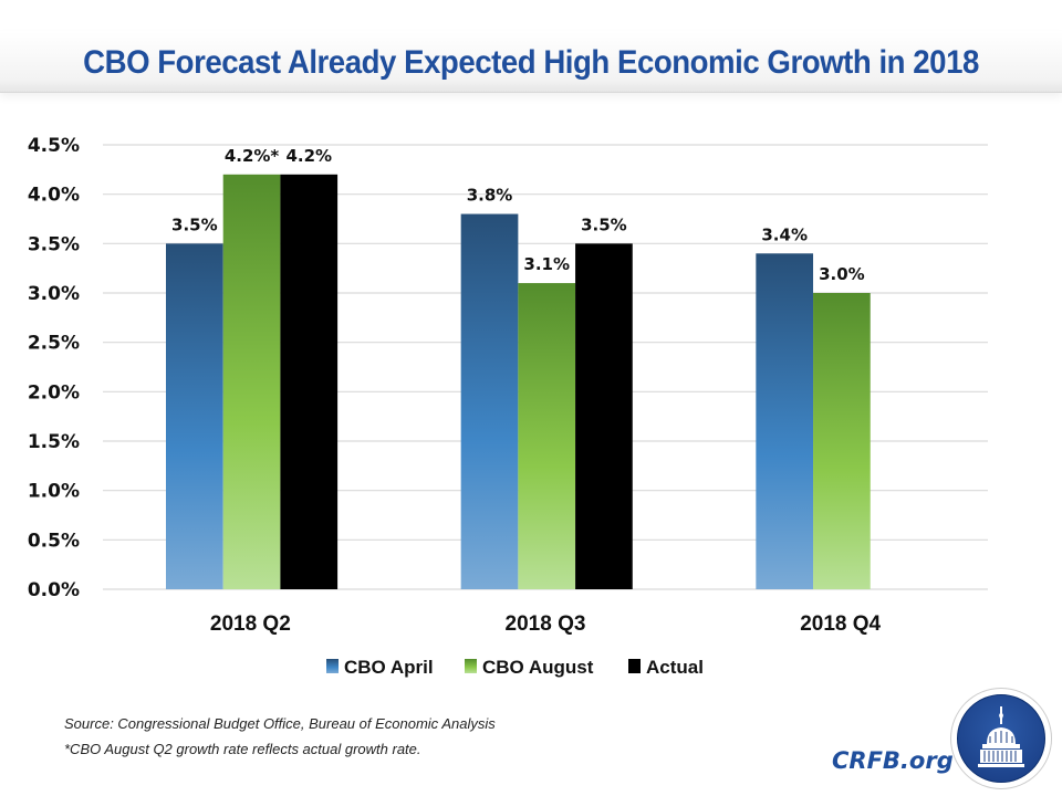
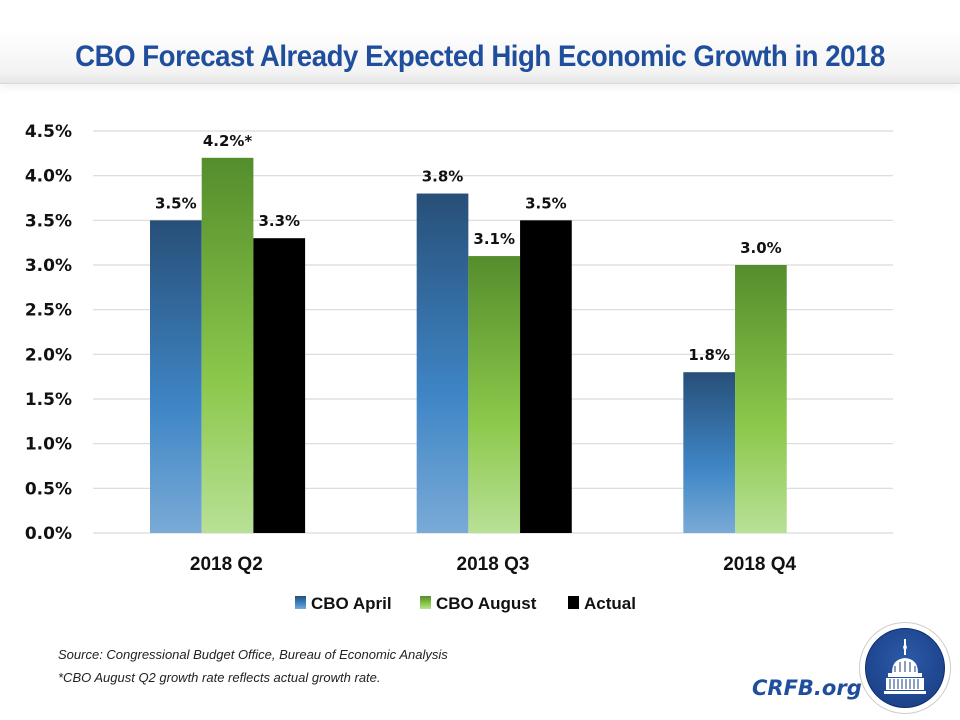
Actual/2018 Q2: 4.2% -> 3.3%
CBO April/2018 Q4: 3.4% -> 1.8%
